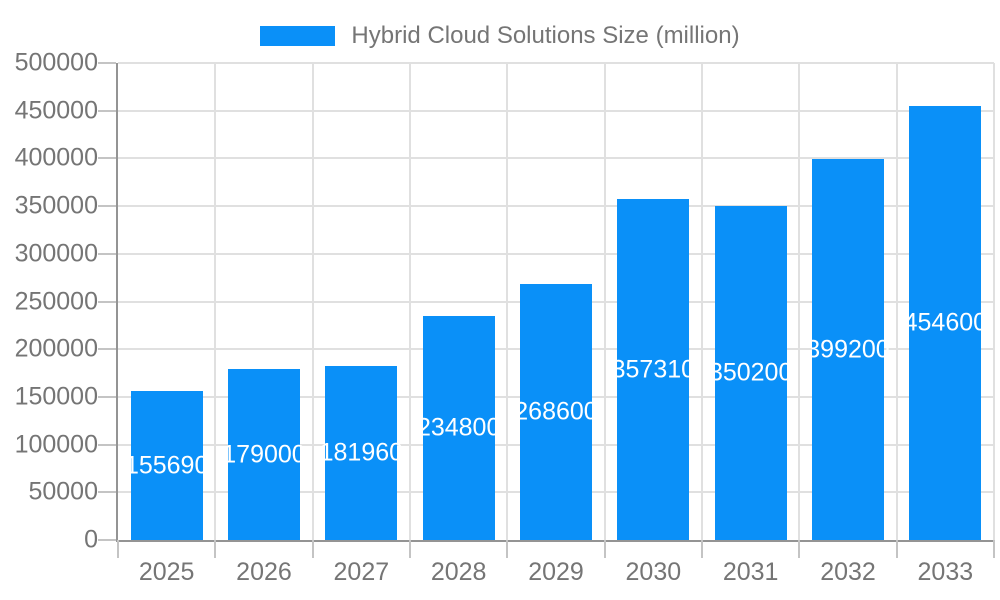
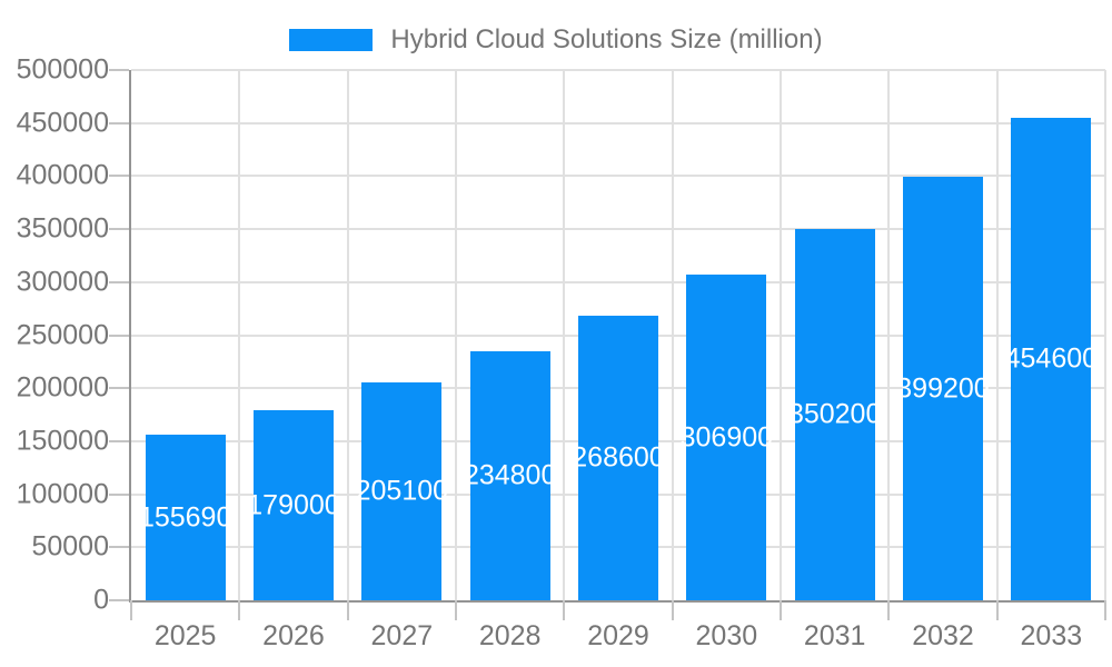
2027: 181960 -> 205100
2030: 357310 -> 306900
